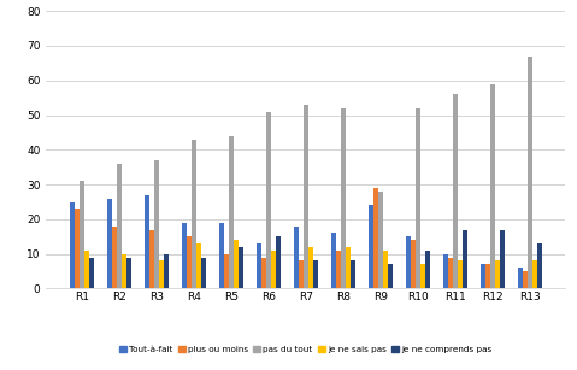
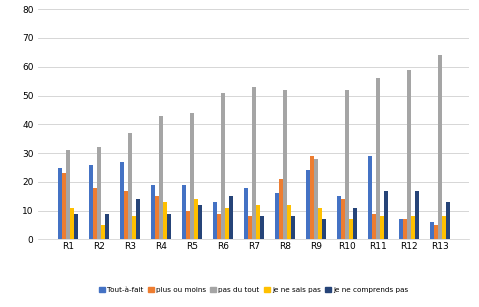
pas du tout/R2: 36 -> 32
je ne sais pas/R2: 10 -> 5
je ne comprends pas/R3: 10 -> 14
plus ou moins/R8: 11 -> 21
Tout-à-fait/R11: 10 -> 29
pas du tout/R13: 67 -> 64
